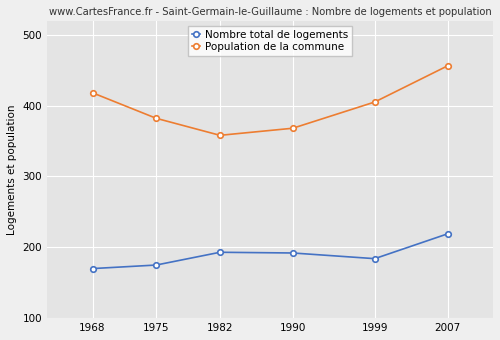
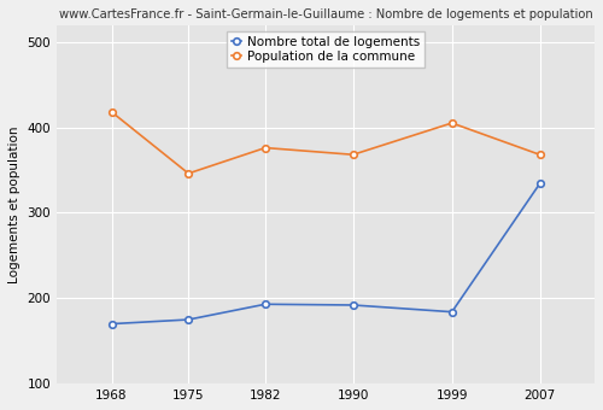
Population de la commune/1975: 382 -> 346
Population de la commune/1982: 358 -> 376
Nombre total de logements/2007: 219 -> 334
Population de la commune/2007: 456 -> 368
